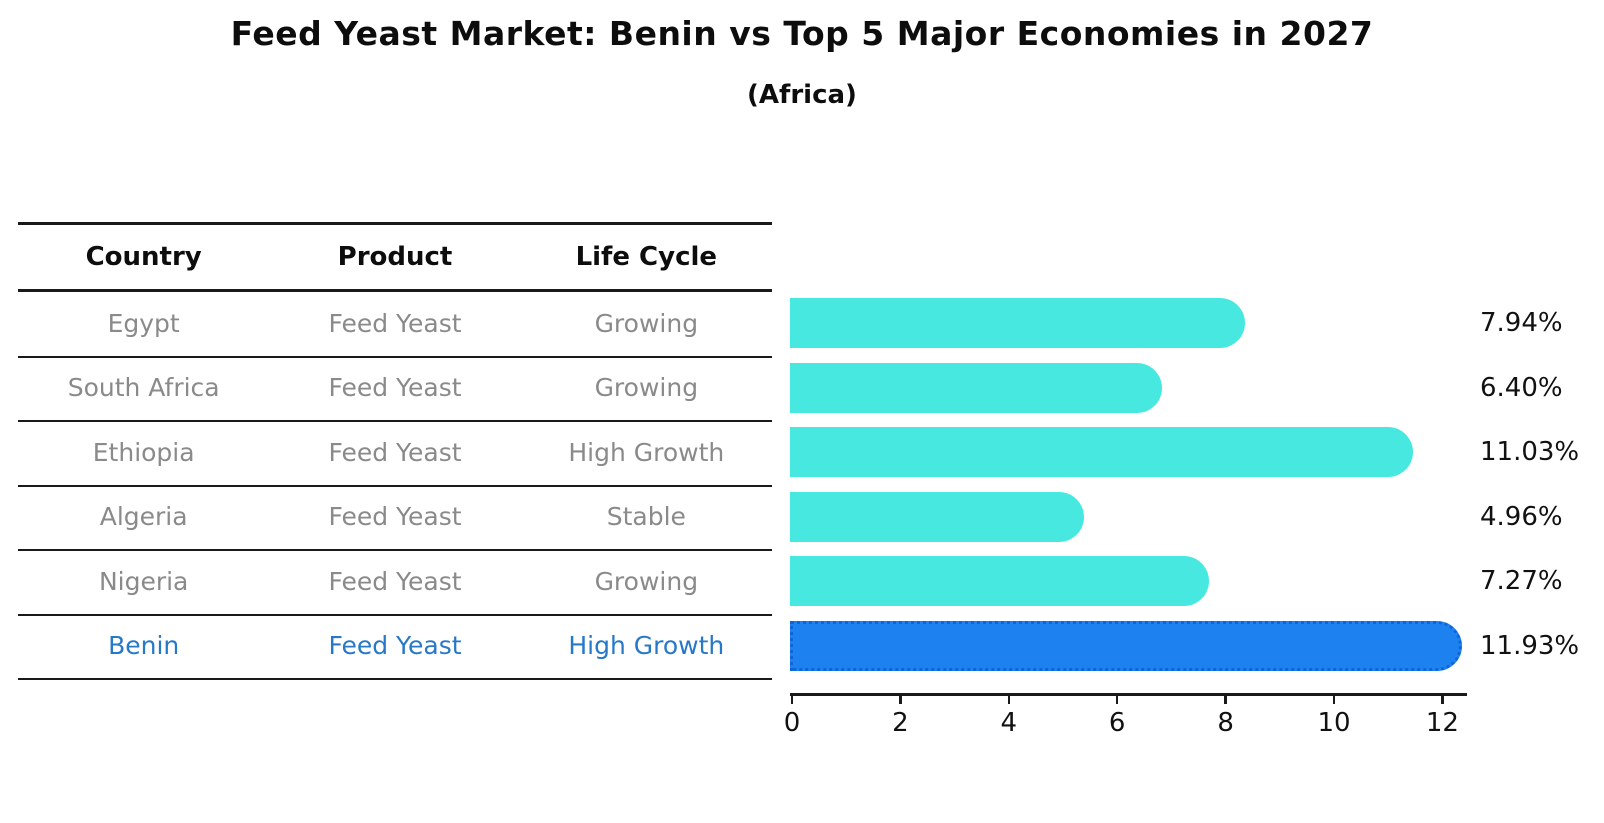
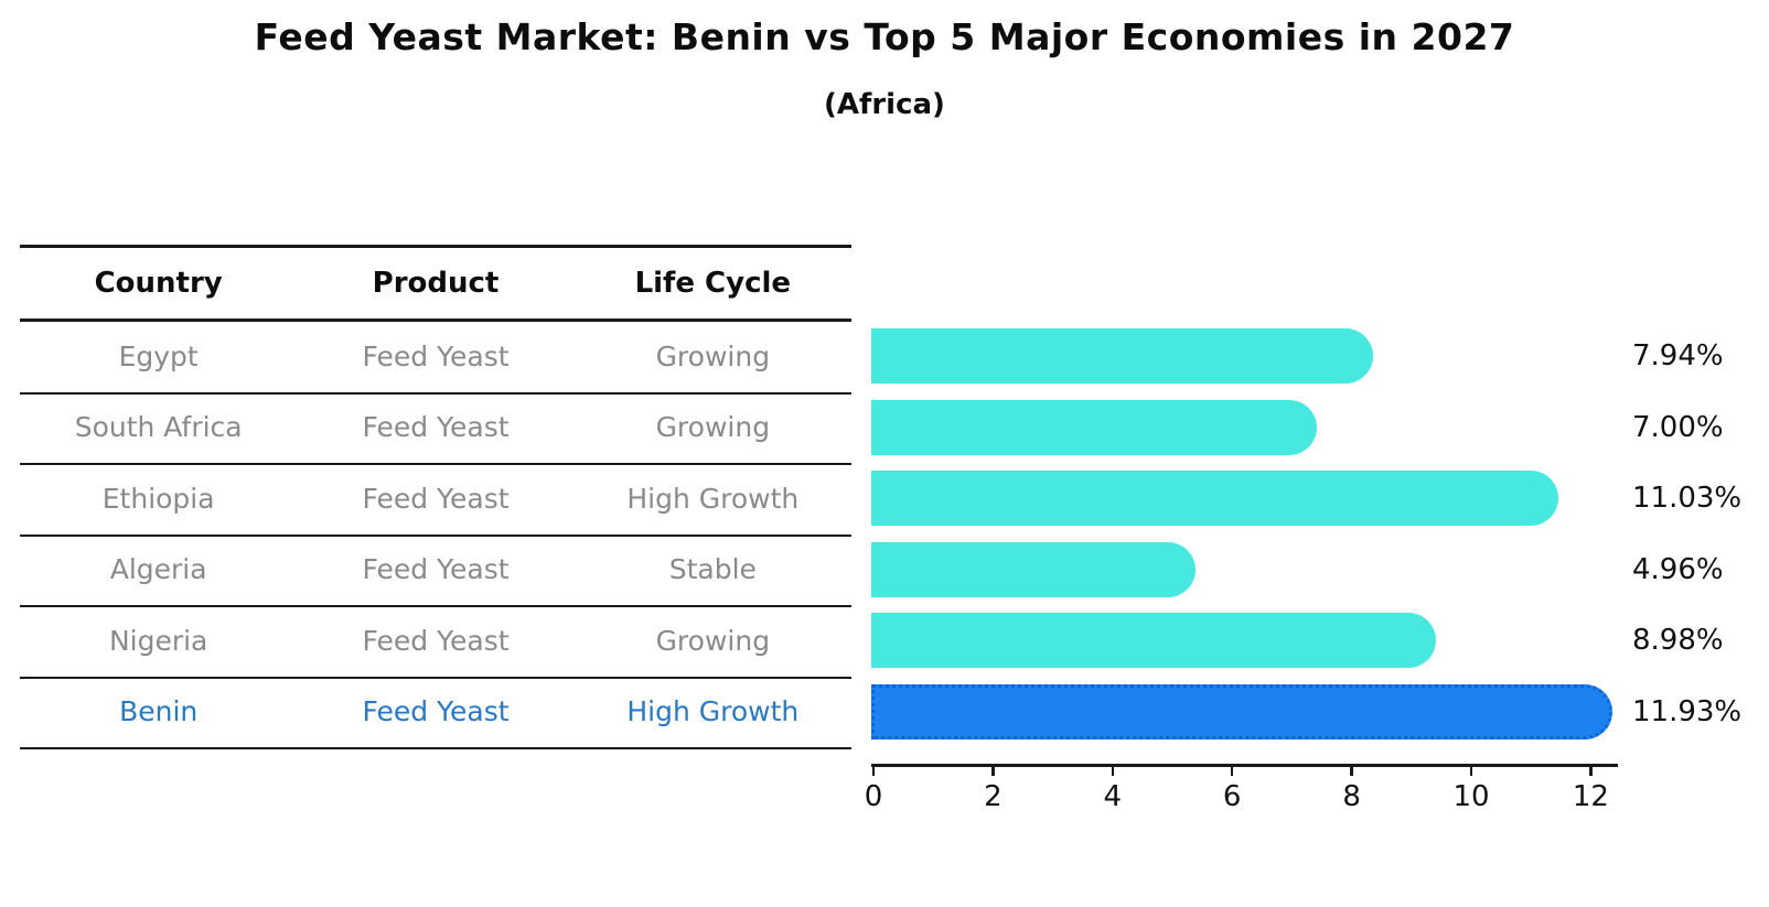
South Africa: 6.40% -> 7.00%
Nigeria: 7.27% -> 8.98%
